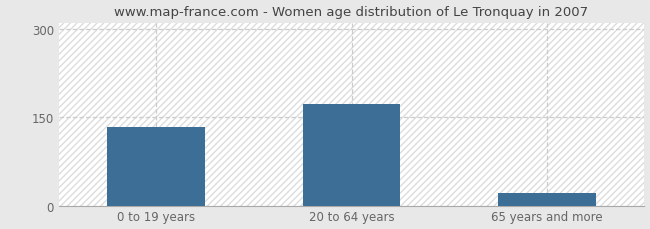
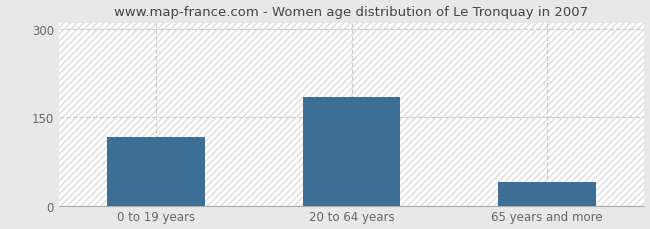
0 to 19 years: 133 -> 116
20 to 64 years: 173 -> 184
65 years and more: 22 -> 40
